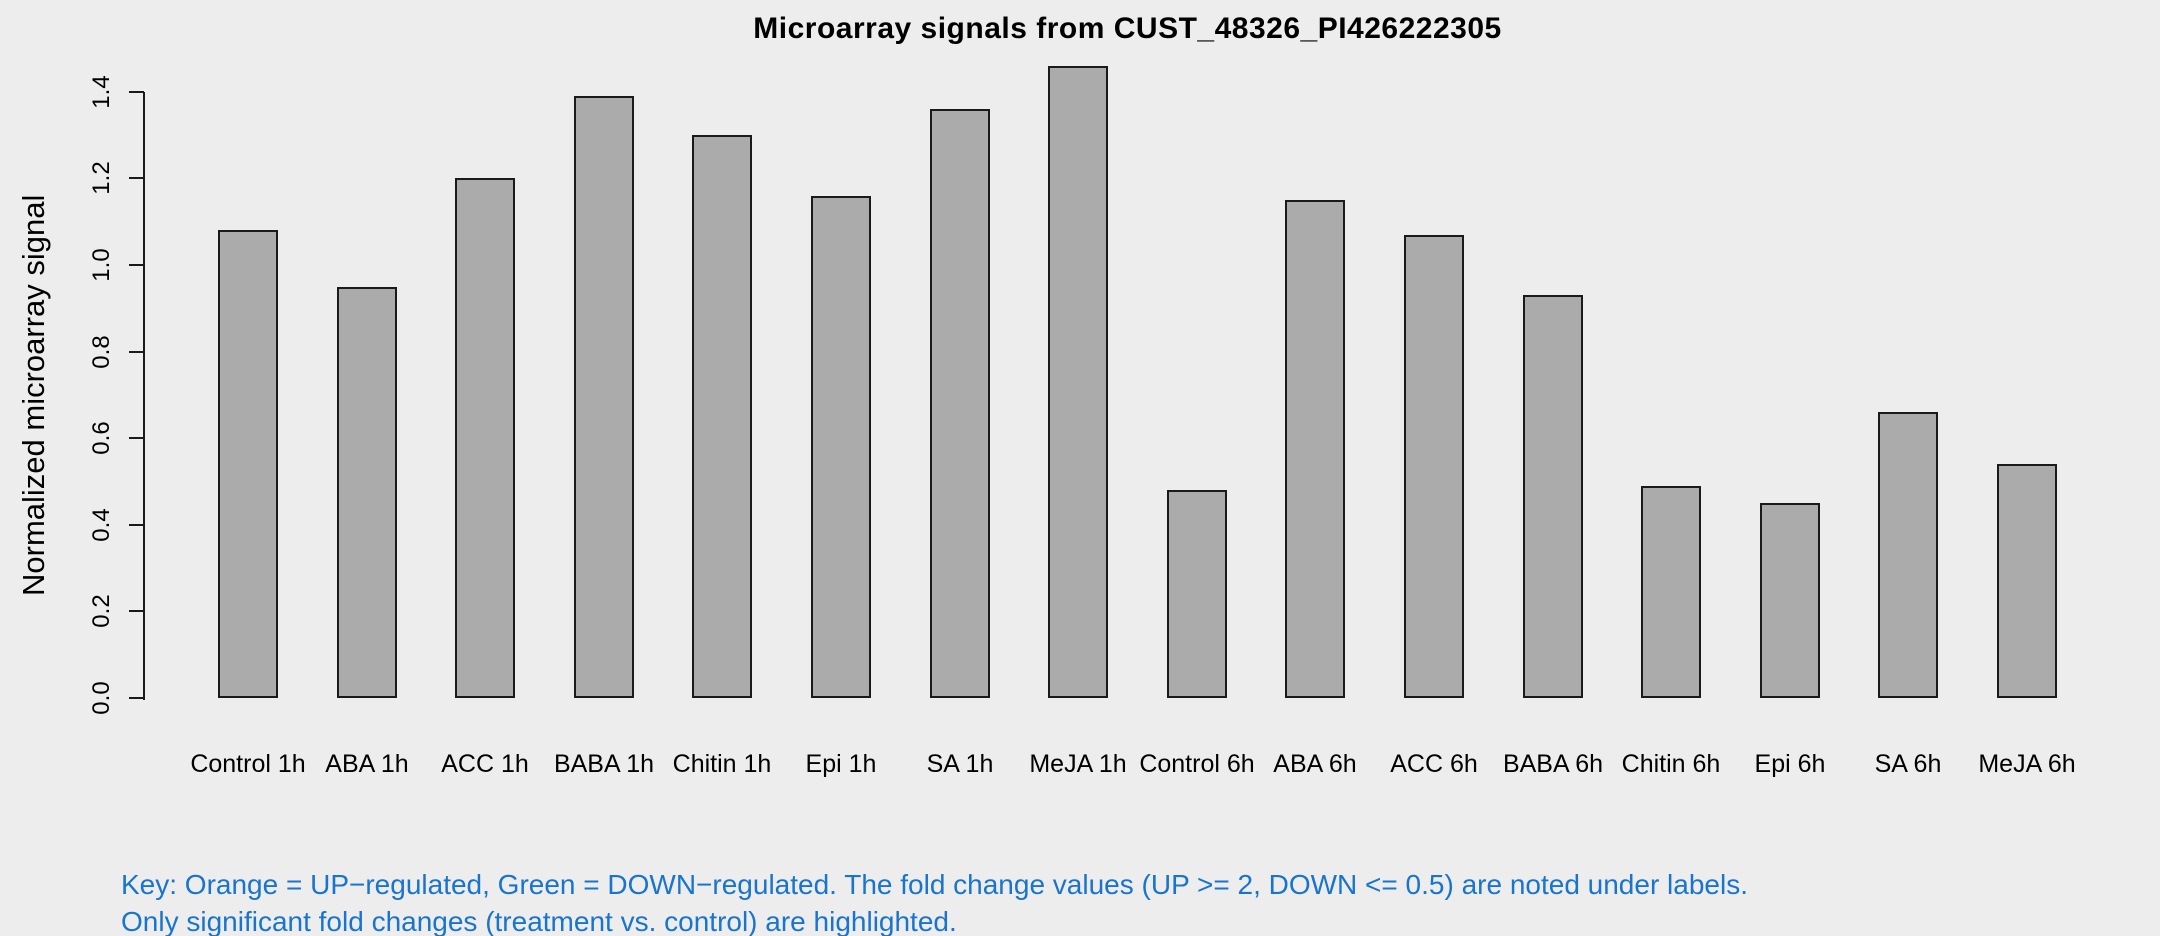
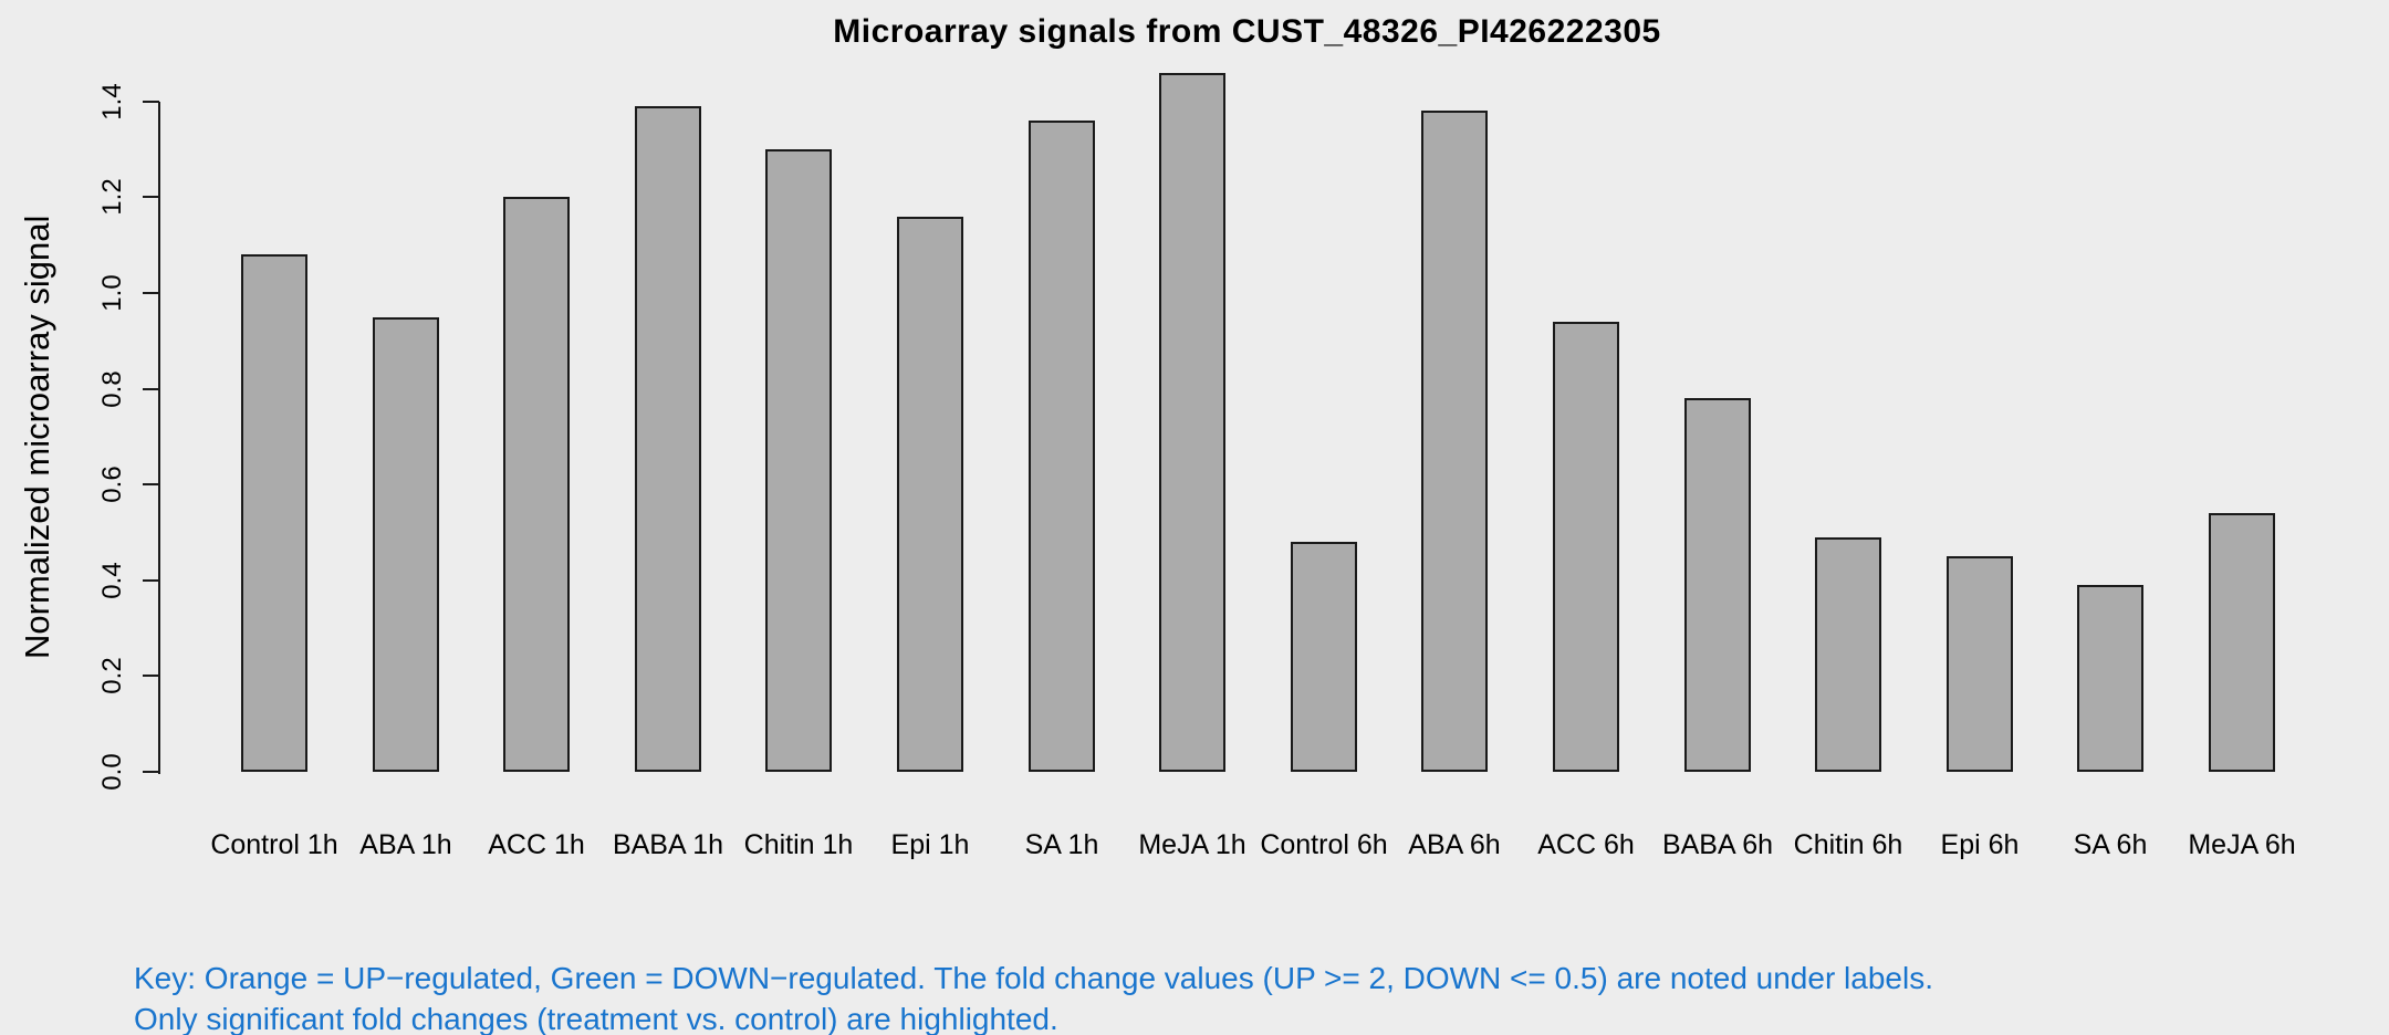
ABA 6h: 1.15 -> 1.38
ACC 6h: 1.07 -> 0.94
BABA 6h: 0.93 -> 0.78
SA 6h: 0.66 -> 0.39
